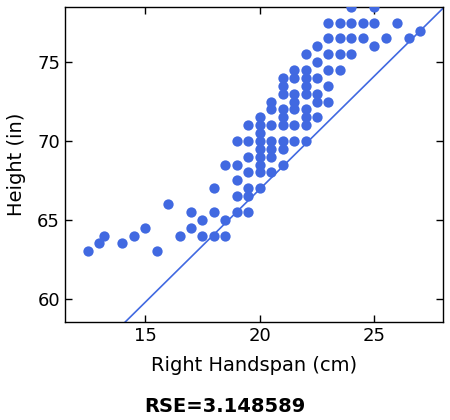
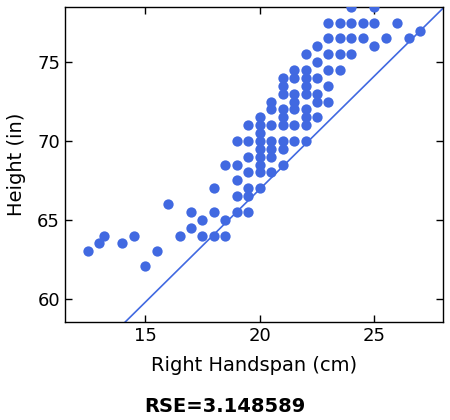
15: 64.5 -> 62.1
